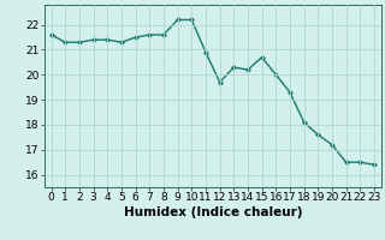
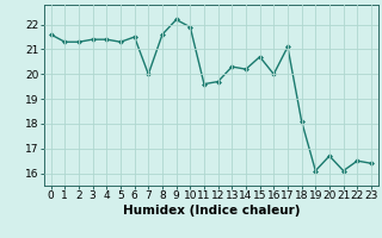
7: 21.6 -> 20.0
10: 22.2 -> 21.9
11: 20.9 -> 19.6
17: 19.3 -> 21.1
19: 17.6 -> 16.1
20: 17.2 -> 16.7
21: 16.5 -> 16.1
